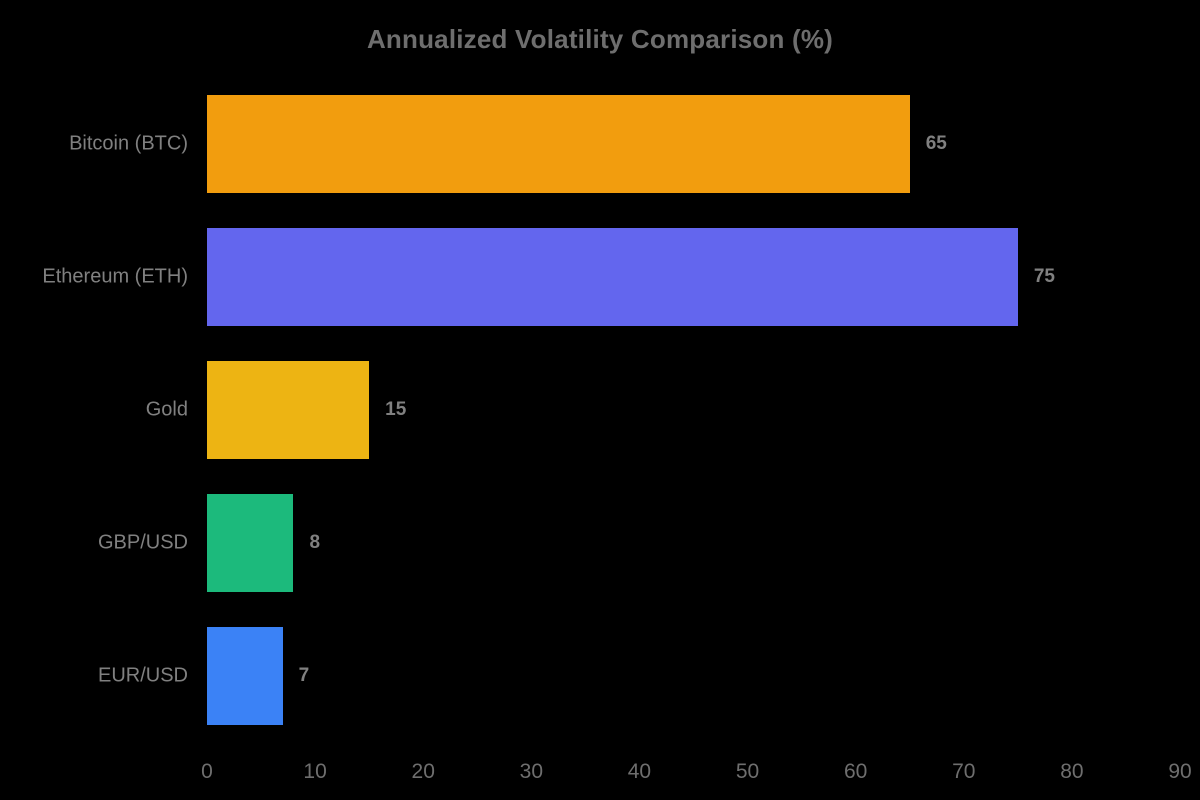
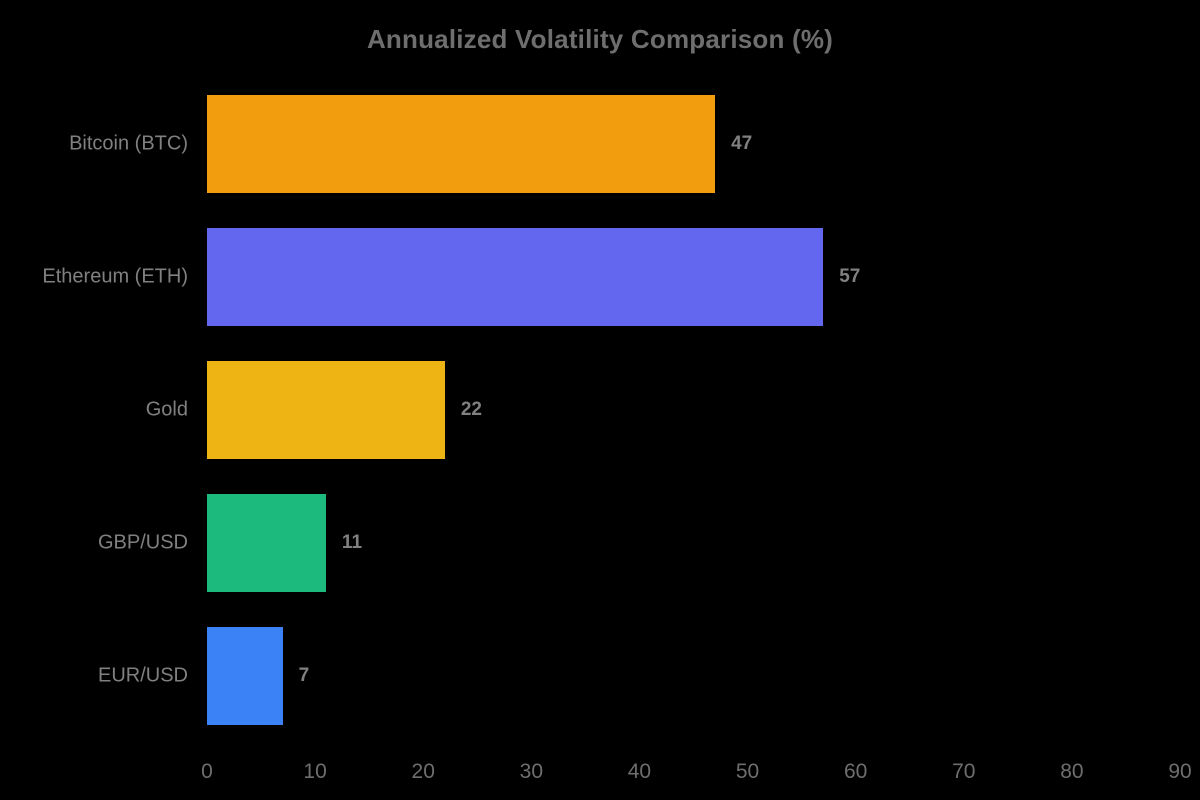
Bitcoin (BTC): 65 -> 47
Ethereum (ETH): 75 -> 57
Gold: 15 -> 22
GBP/USD: 8 -> 11
